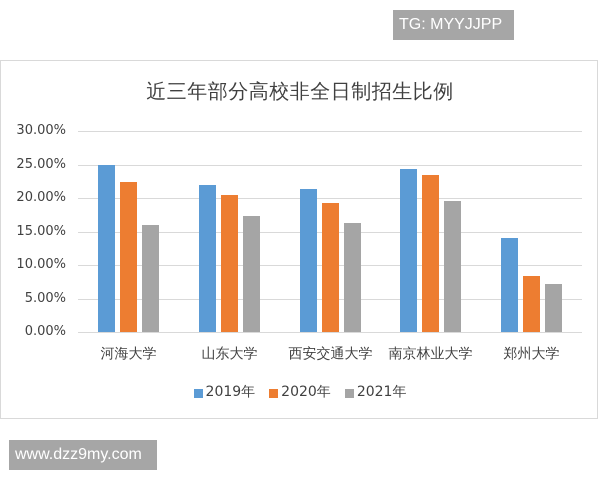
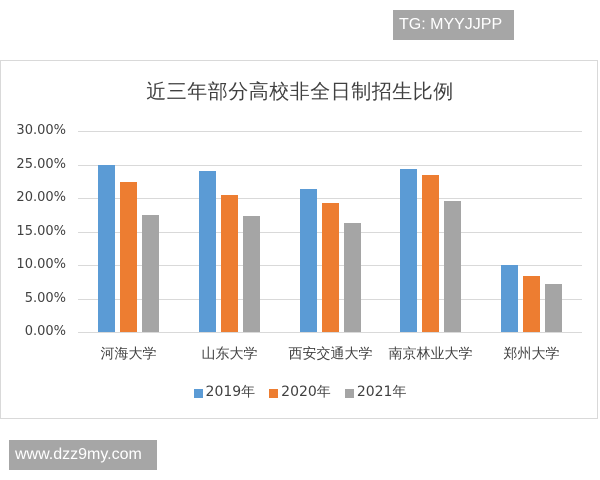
2021年/河海大学: 16% -> 17%
2019年/山东大学: 22% -> 24%
2019年/郑州大学: 14% -> 10%
